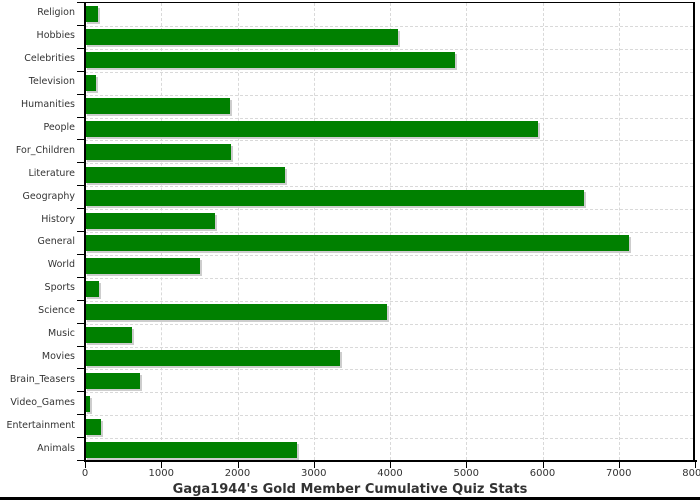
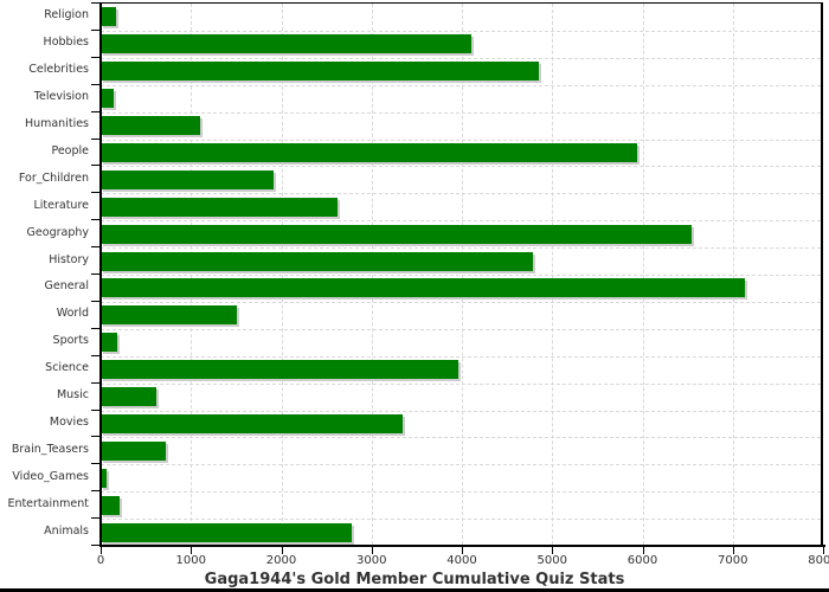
Humanities: 1900 -> 1100
History: 1700 -> 4800
